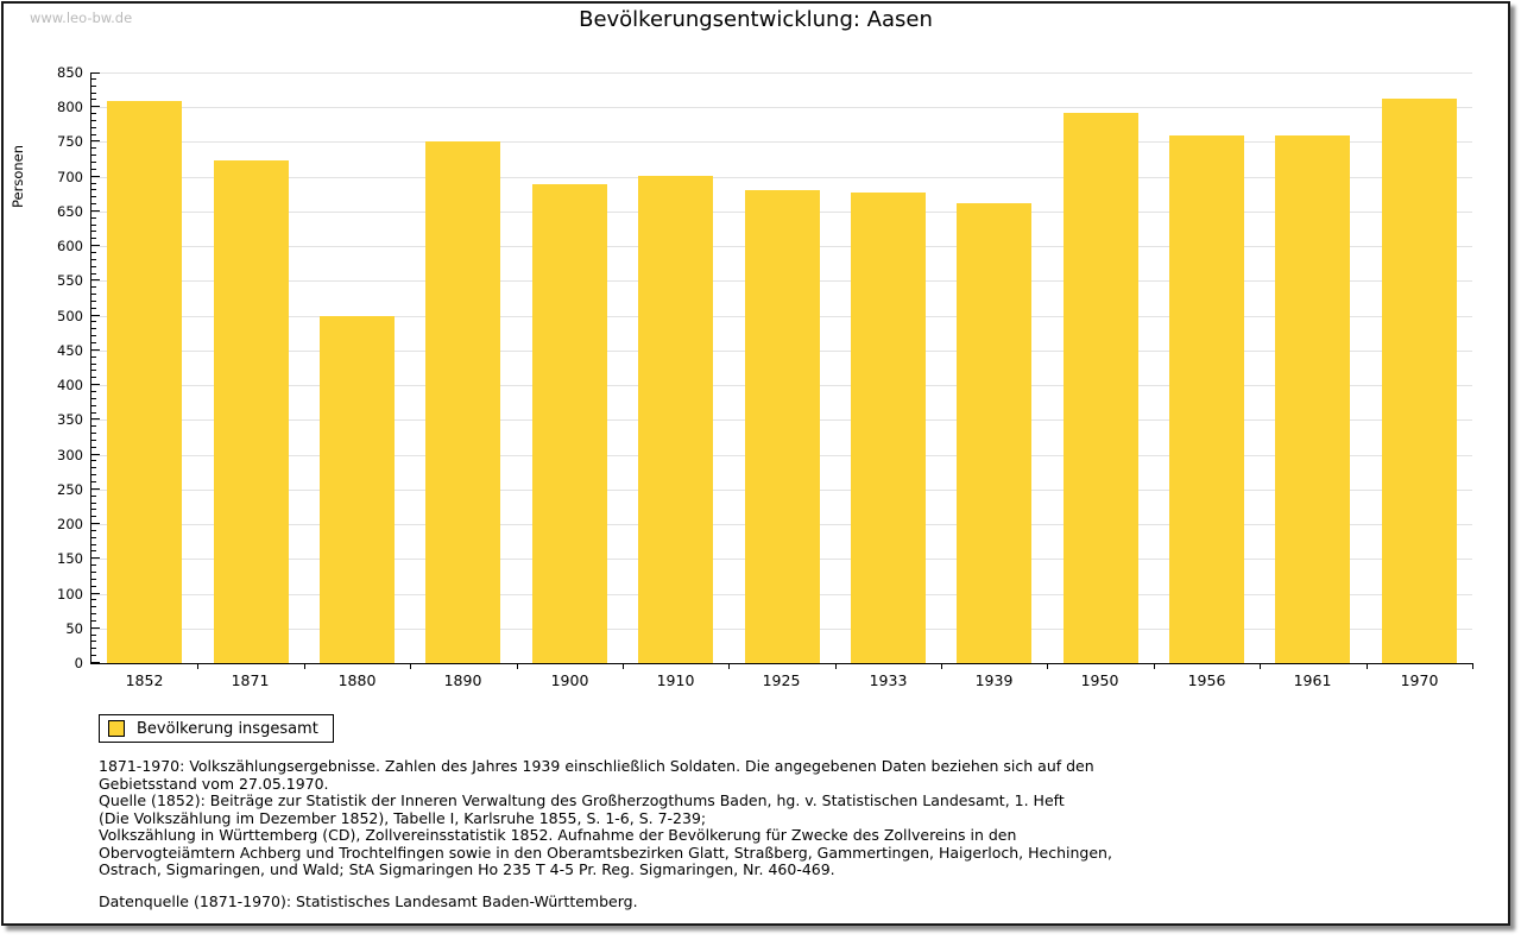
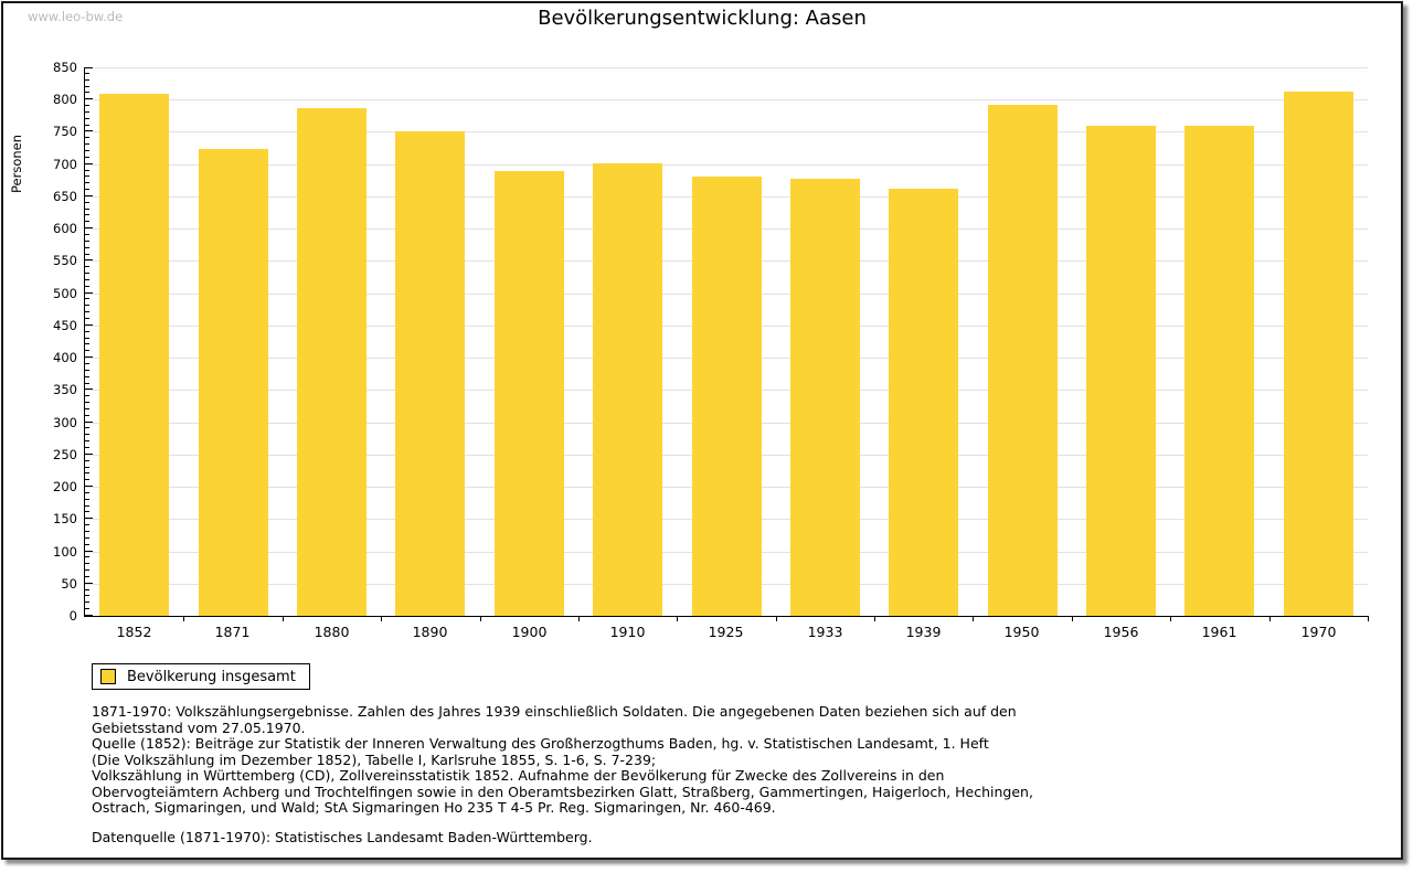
1880: 500 -> 790
